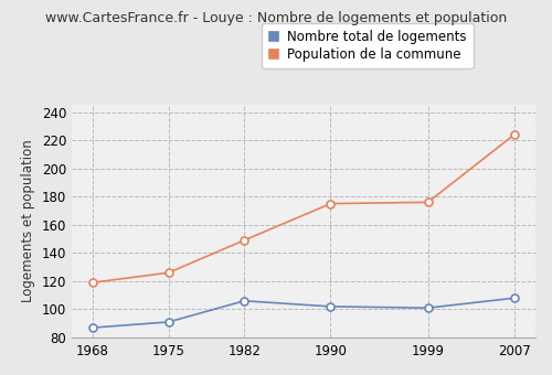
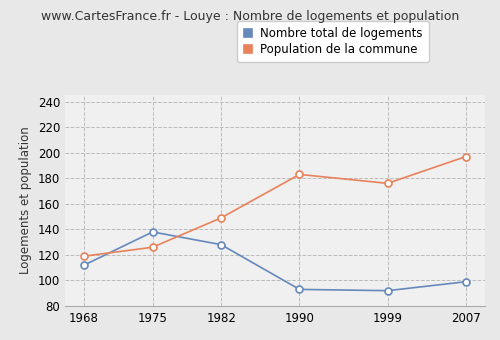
Nombre total de logements/1968: 87 -> 112
Nombre total de logements/1975: 91 -> 138
Nombre total de logements/1982: 106 -> 128
Nombre total de logements/1990: 102 -> 93
Population de la commune/1990: 175 -> 183
Nombre total de logements/1999: 101 -> 92
Nombre total de logements/2007: 108 -> 99
Population de la commune/2007: 224 -> 197
